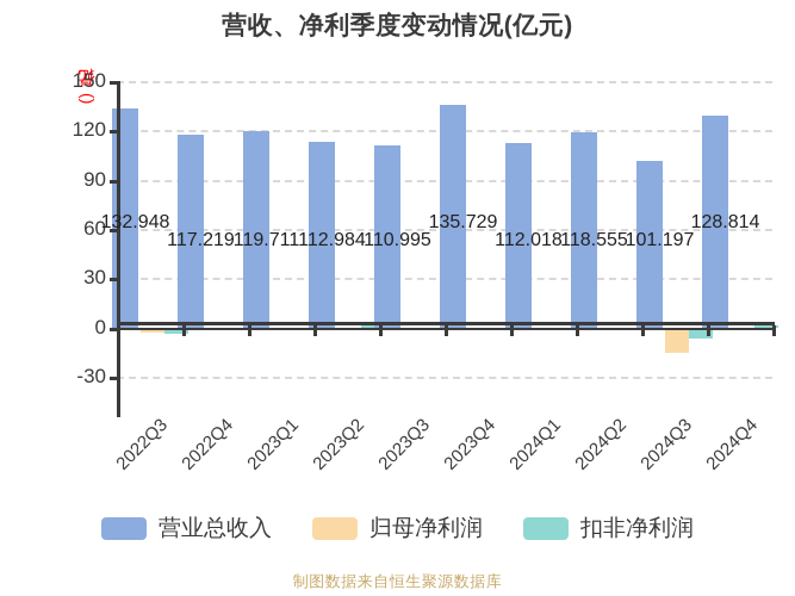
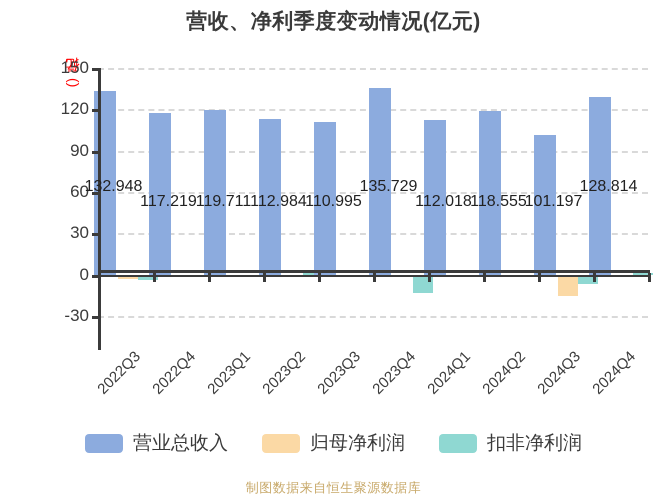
扣非净利润/2023Q4: -1 -> -13
